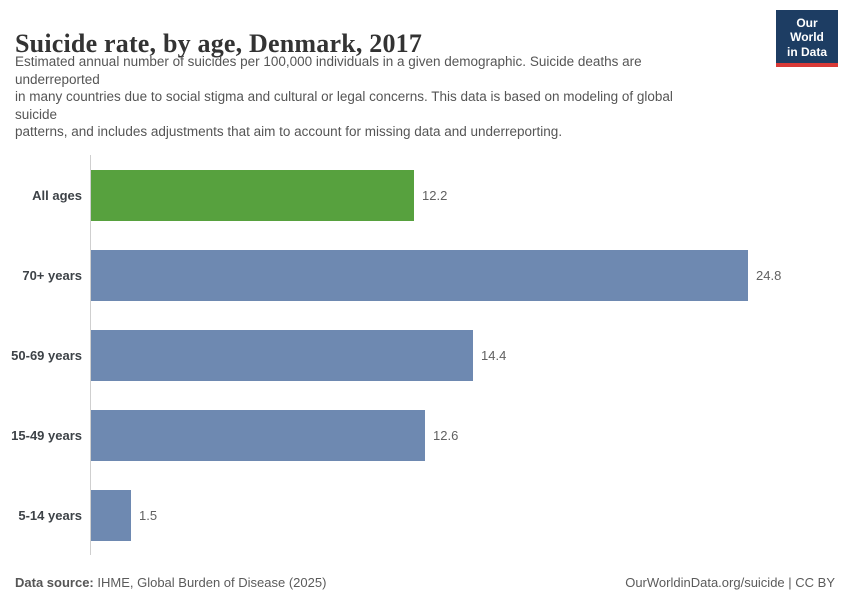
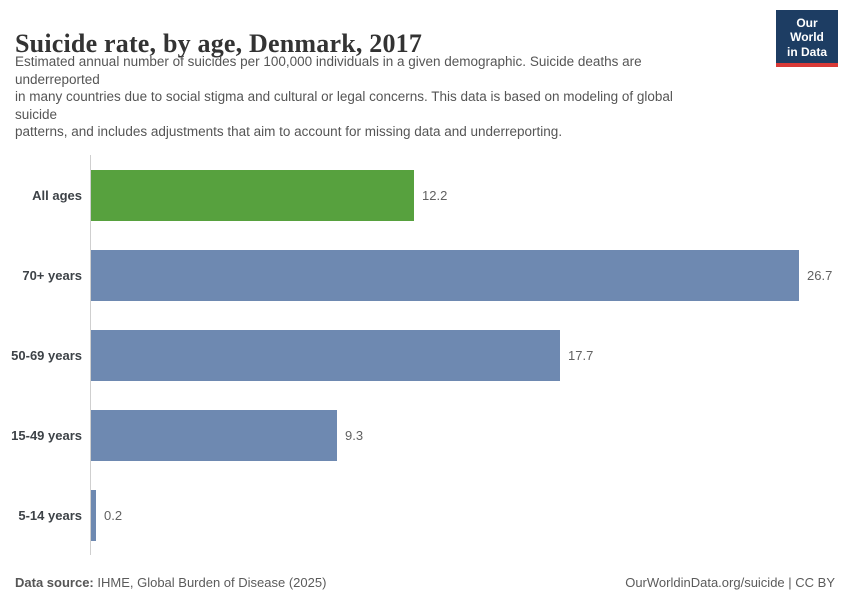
70+ years: 24.8 -> 26.7
50-69 years: 14.4 -> 17.7
15-49 years: 12.6 -> 9.3
5-14 years: 1.5 -> 0.2
